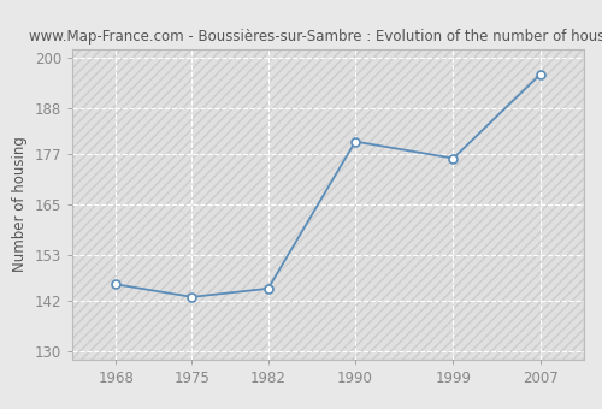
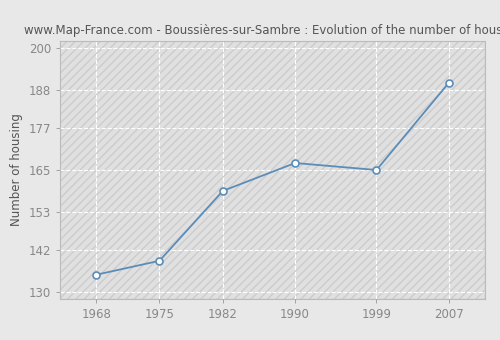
1968: 146 -> 135
1975: 143 -> 139
1982: 145 -> 159
1990: 180 -> 167
1999: 176 -> 165
2007: 196 -> 190
